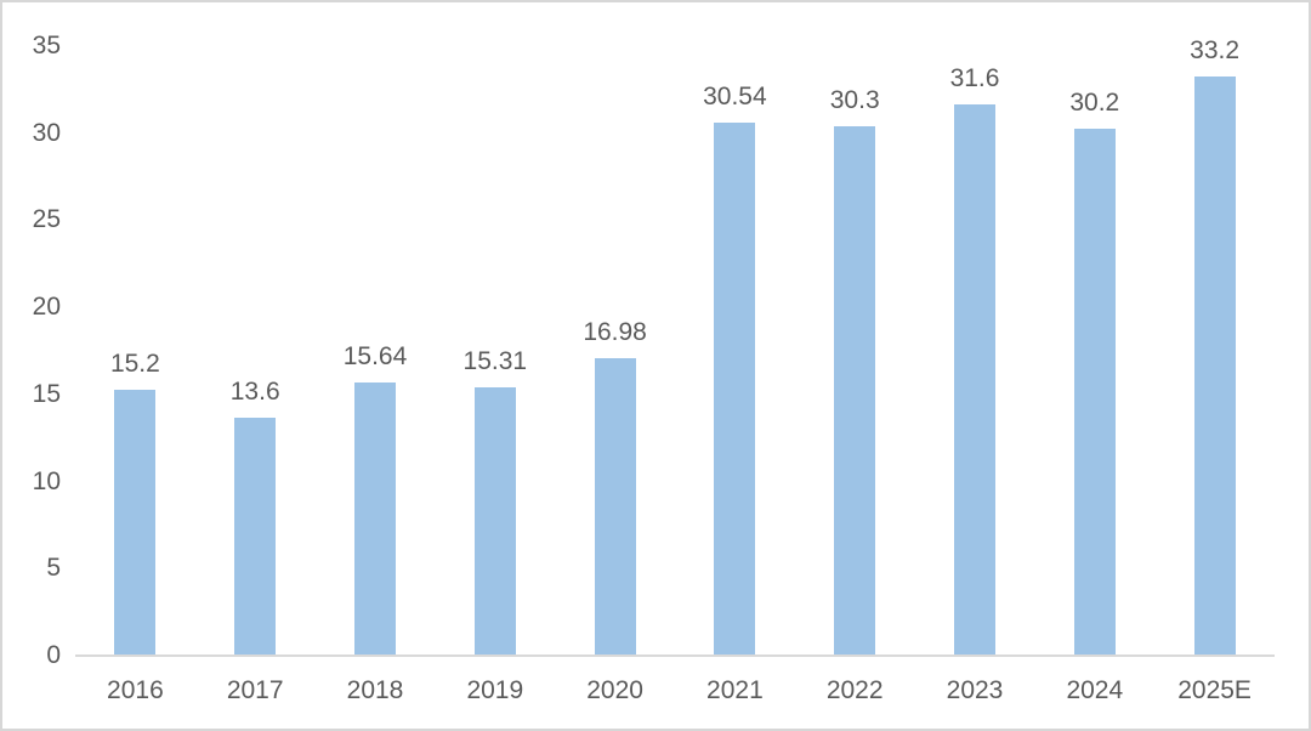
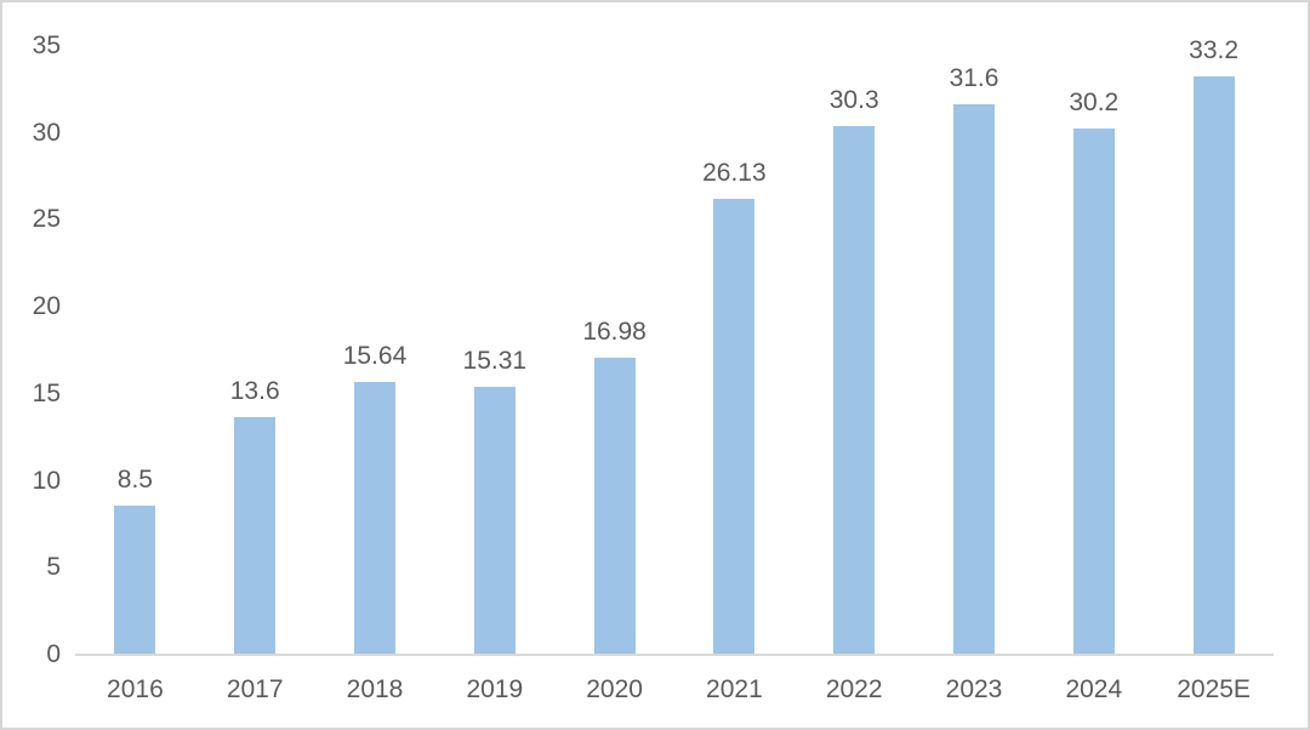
2016: 15.2 -> 8.5
2021: 30.54 -> 26.13
